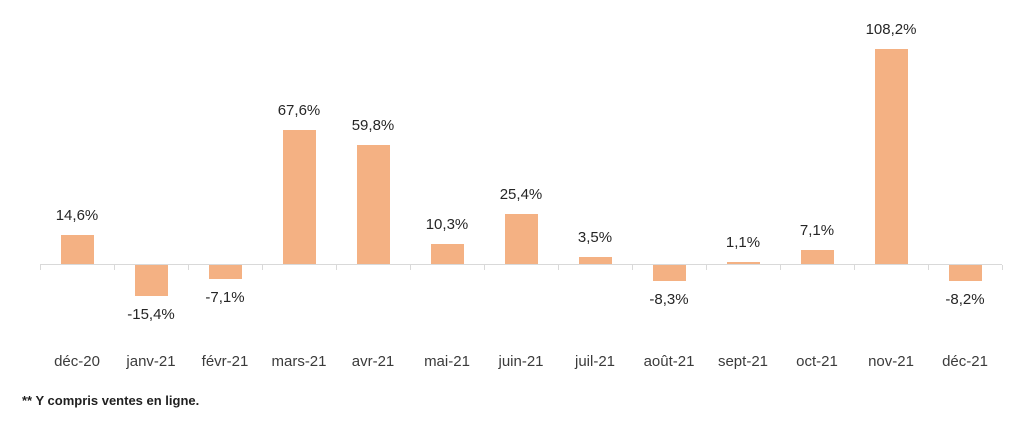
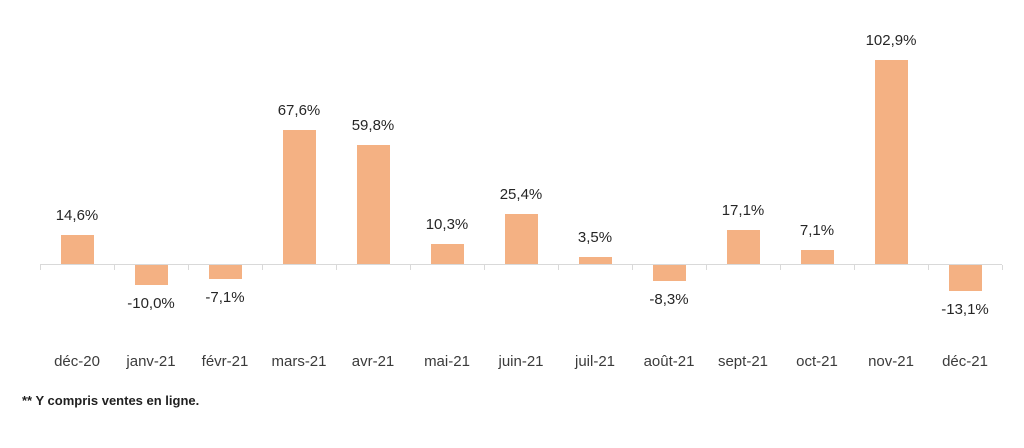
janv-21: -15,4% -> -10,0%
sept-21: 1,1% -> 17,1%
nov-21: 108,2% -> 102,9%
déc-21: -8,2% -> -13,1%
